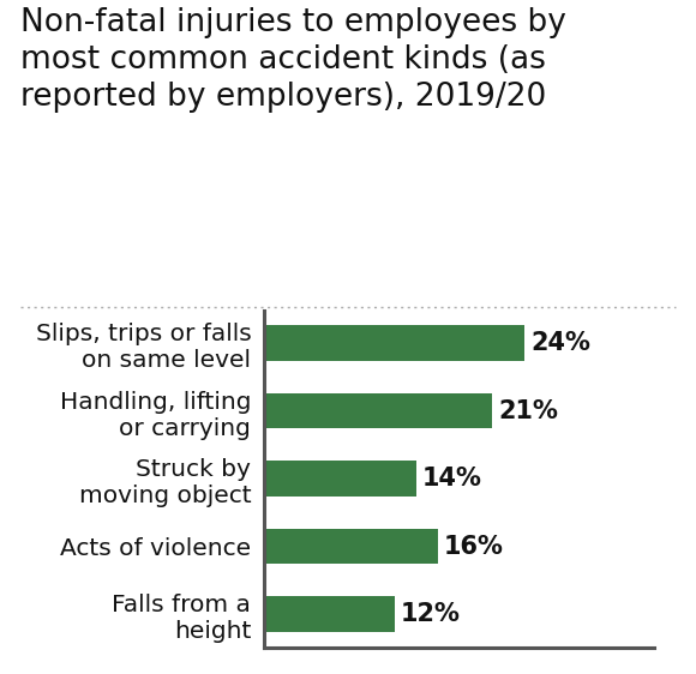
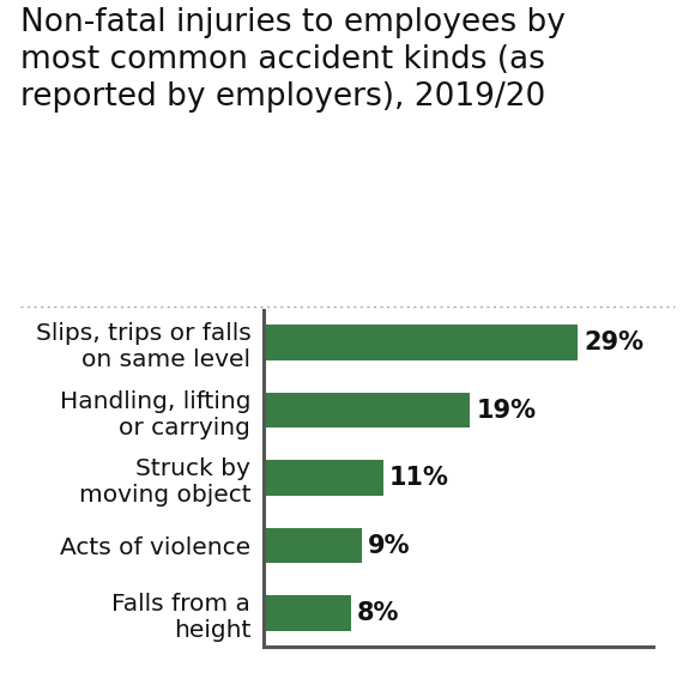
Slips, trips or falls on same level: 24% -> 29%
Handling, lifting or carrying: 21% -> 19%
Struck by moving object: 14% -> 11%
Acts of violence: 16% -> 9%
Falls from a height: 12% -> 8%
